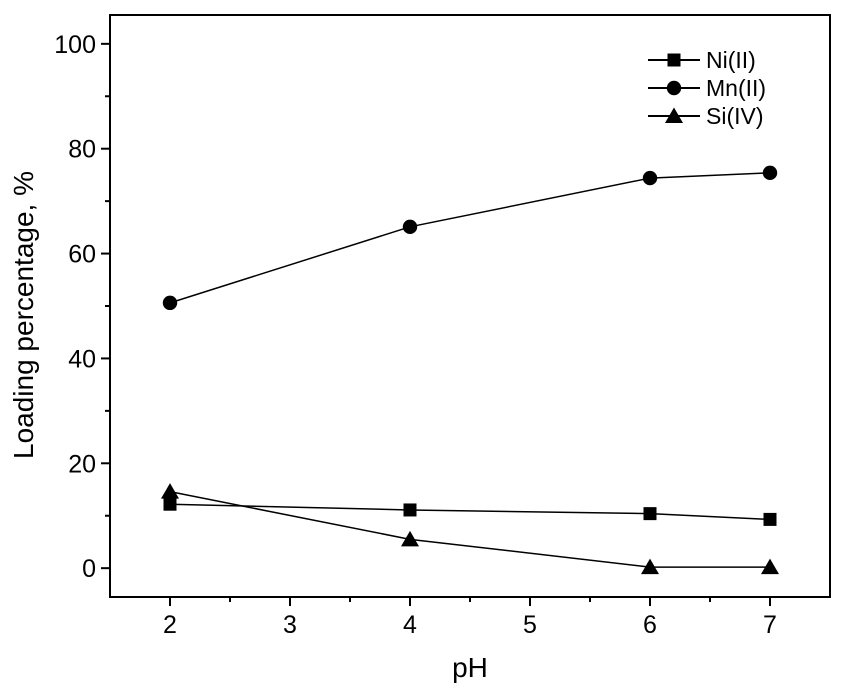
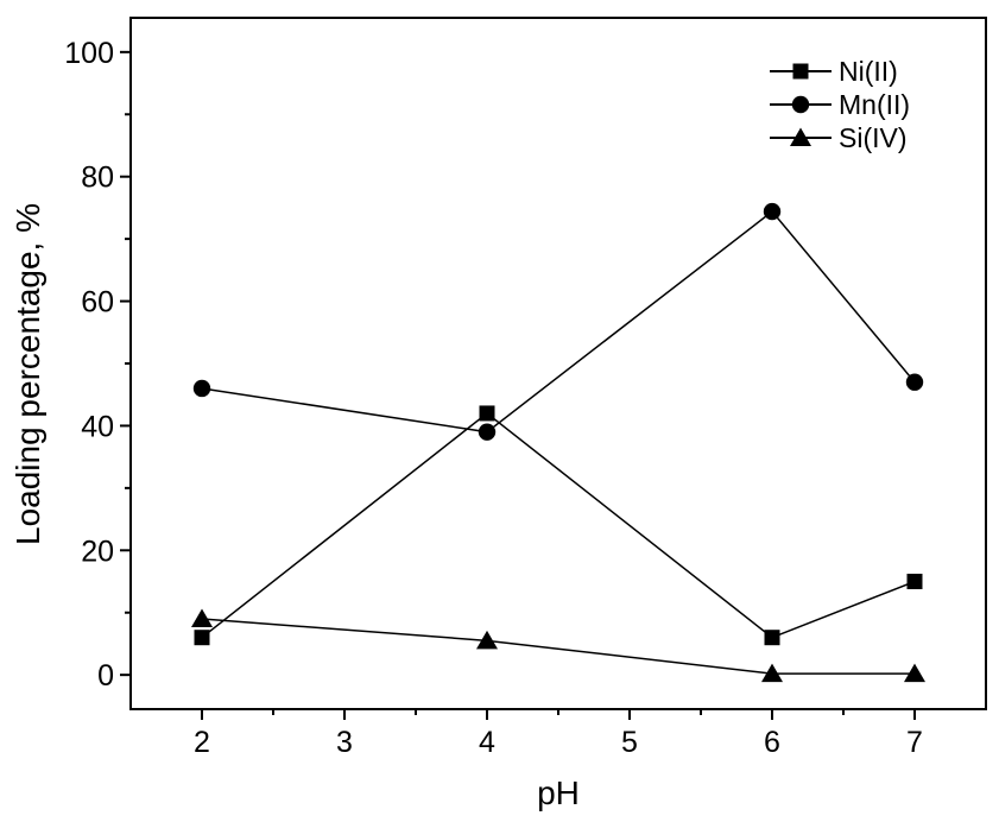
Ni(II)/2: 12 -> 6
Mn(II)/2: 51 -> 46
Si(IV)/2: 15 -> 9
Ni(II)/4: 11 -> 42
Mn(II)/4: 65 -> 39
Ni(II)/6: 10 -> 6
Ni(II)/7: 9 -> 15
Mn(II)/7: 75 -> 47
